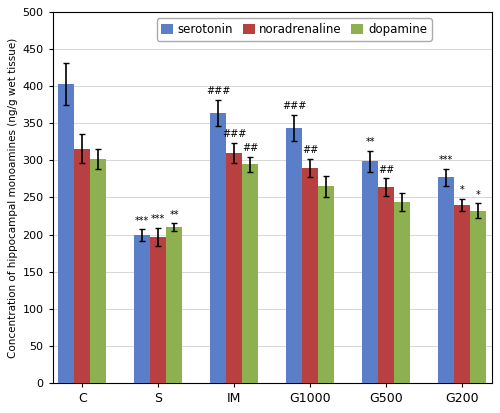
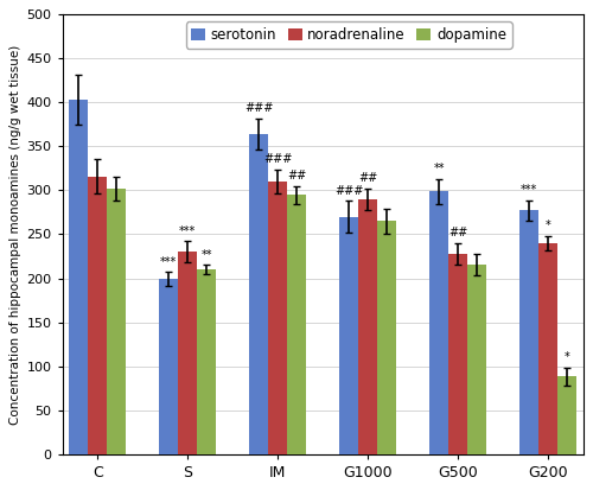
noradrenaline/S: 197 -> 230
serotonin/G1000: 344 -> 270
noradrenaline/G500: 264 -> 228
dopamine/G500: 244 -> 216
dopamine/G200: 232 -> 88
